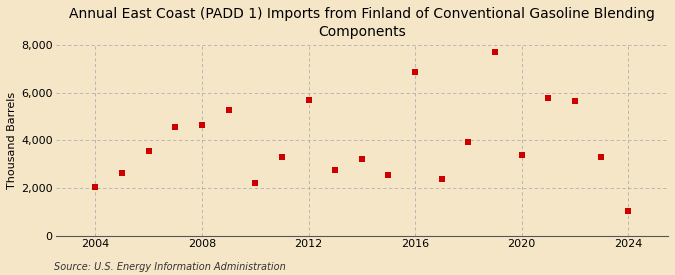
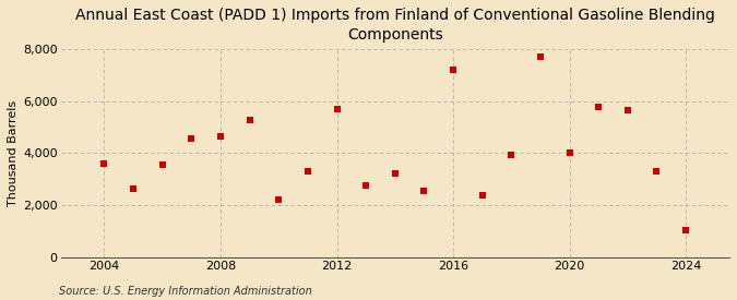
2004: 2,050 -> 3,600
2016: 6,850 -> 7,200
2020: 3,400 -> 4,000
